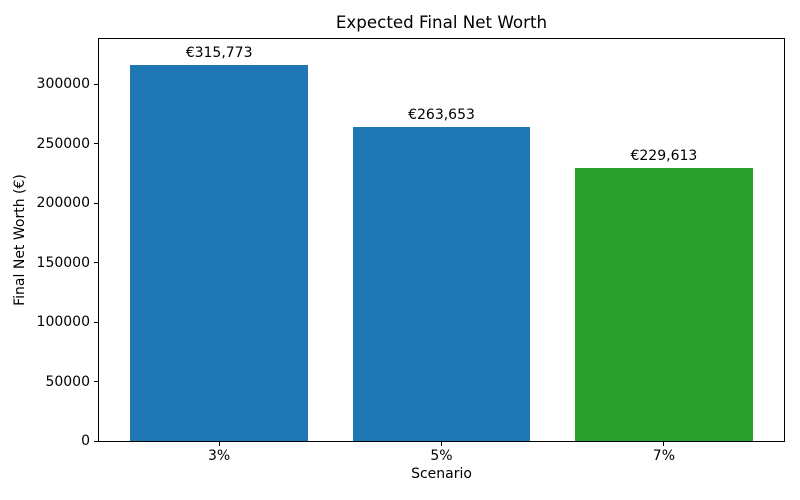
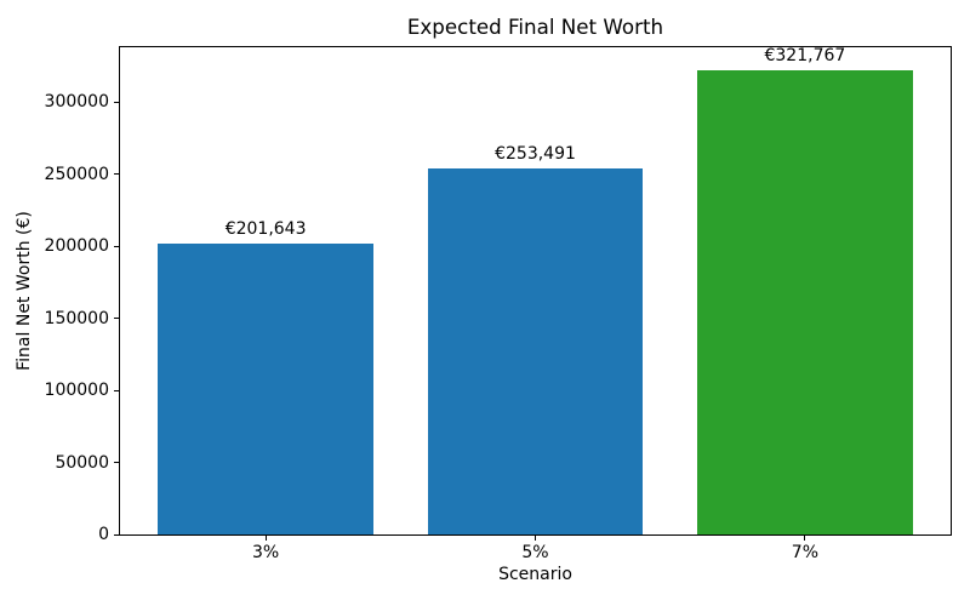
3%: €315,773 -> €201,643
5%: €263,653 -> €253,491
7%: €229,613 -> €321,767
